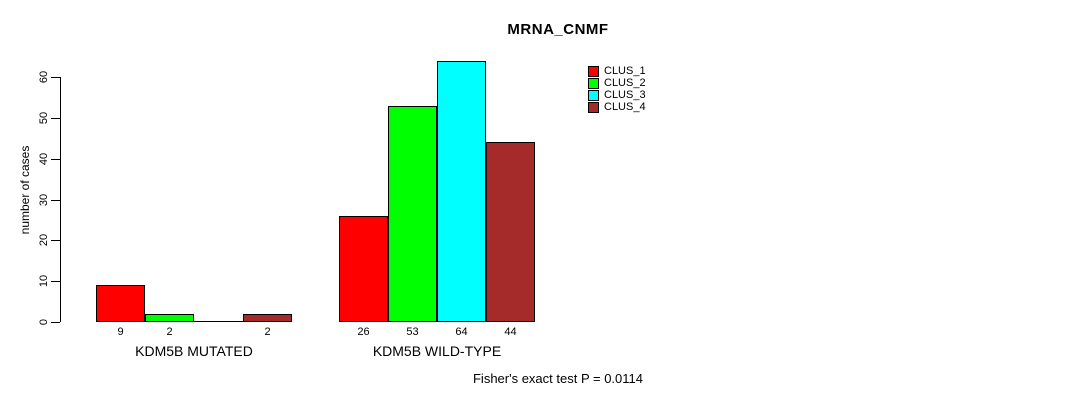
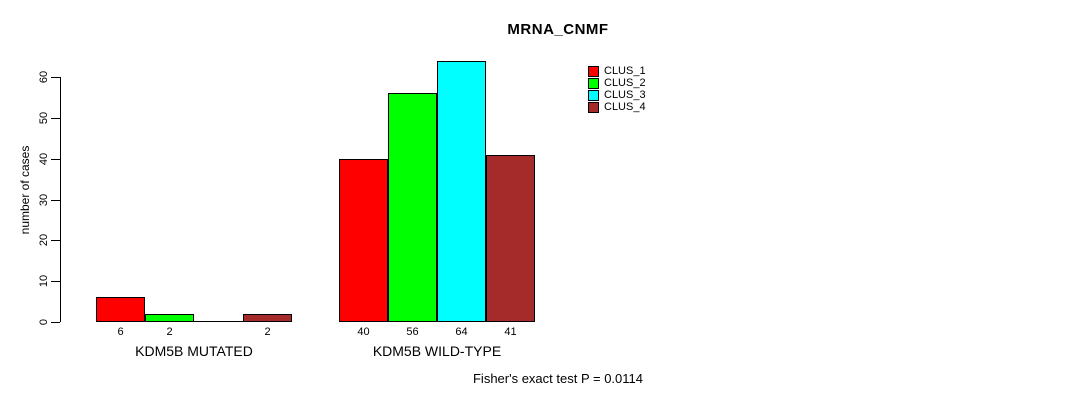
CLUS_1/KDM5B MUTATED: 9 -> 6
CLUS_1/KDM5B WILD-TYPE: 26 -> 40
CLUS_2/KDM5B WILD-TYPE: 53 -> 56
CLUS_4/KDM5B WILD-TYPE: 44 -> 41
